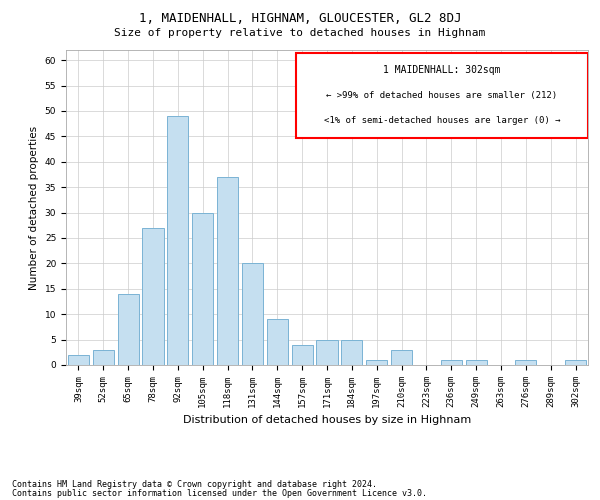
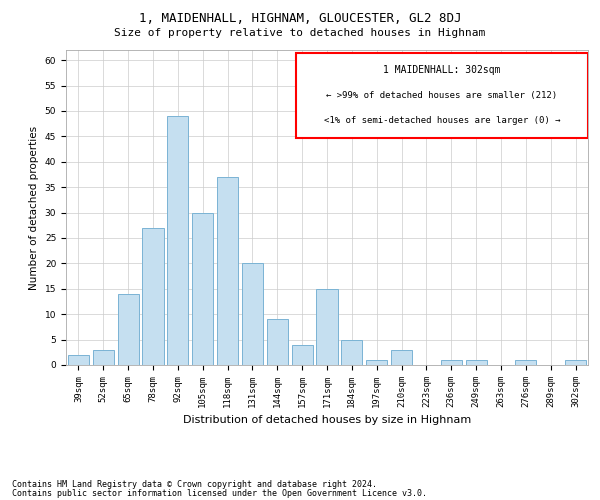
171sqm: 5 -> 15
